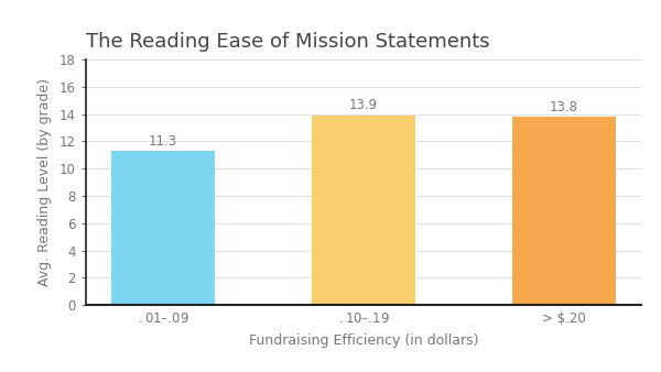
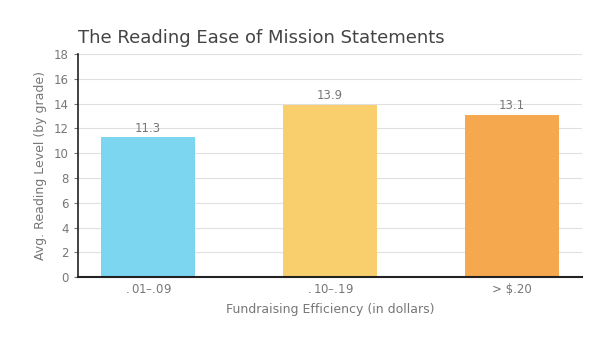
> $.20: 13.8 -> 13.1
